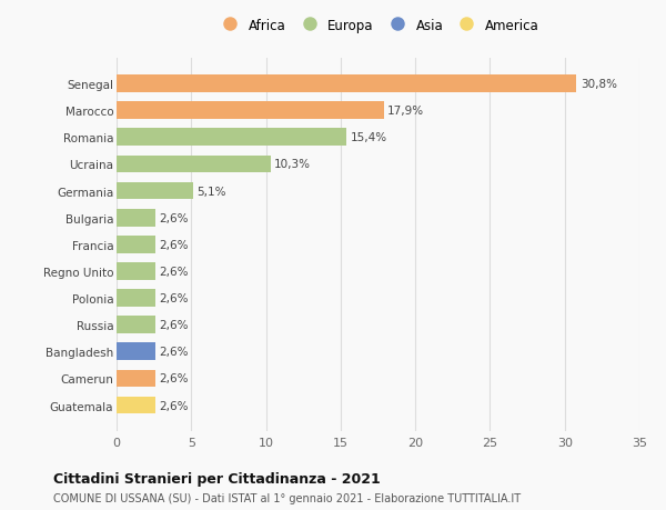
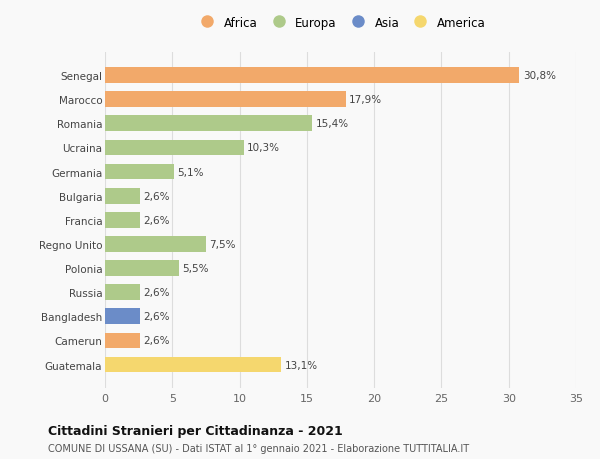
Regno Unito: 2,6% -> 7,5%
Polonia: 2,6% -> 5,5%
Guatemala: 2,6% -> 13,1%
